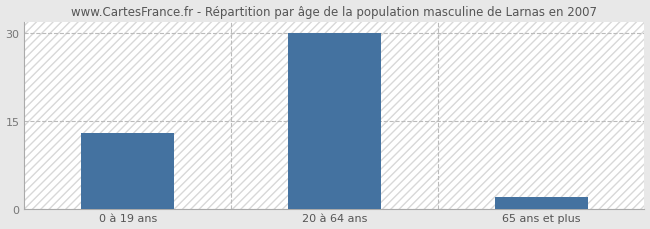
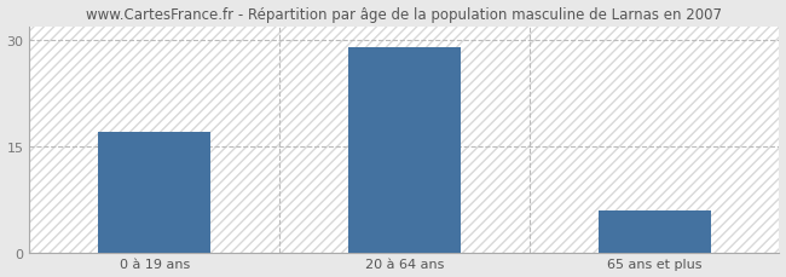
0 à 19 ans: 13 -> 17
20 à 64 ans: 30 -> 29
65 ans et plus: 2 -> 6
